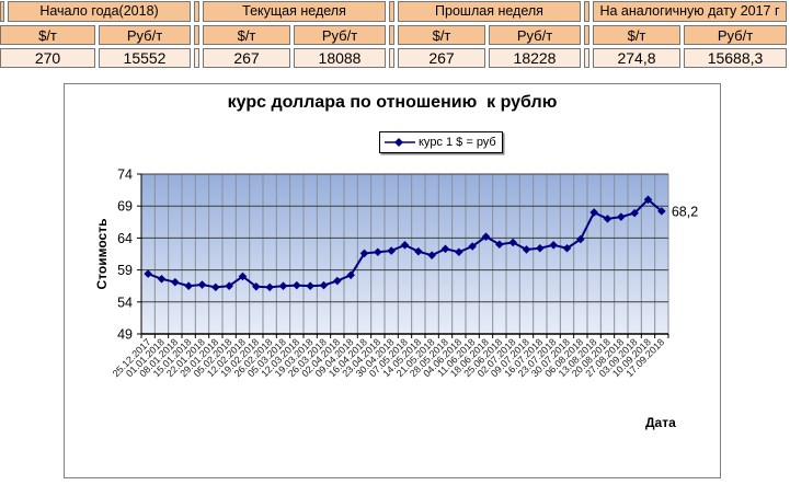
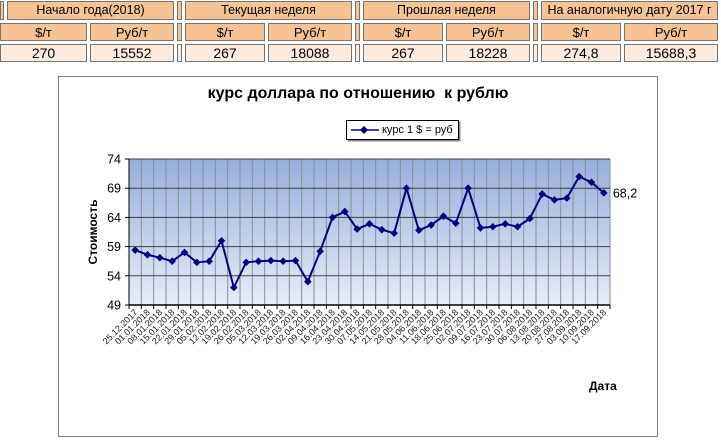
22.01.2018: 57 -> 58
12.02.2018: 58 -> 60
19.02.2018: 56 -> 52
02.04.2018: 57 -> 53
16.04.2018: 62 -> 64
23.04.2018: 62 -> 65
28.05.2018: 62 -> 69
02.07.2018: 63 -> 69
03.09.2018: 68 -> 71
